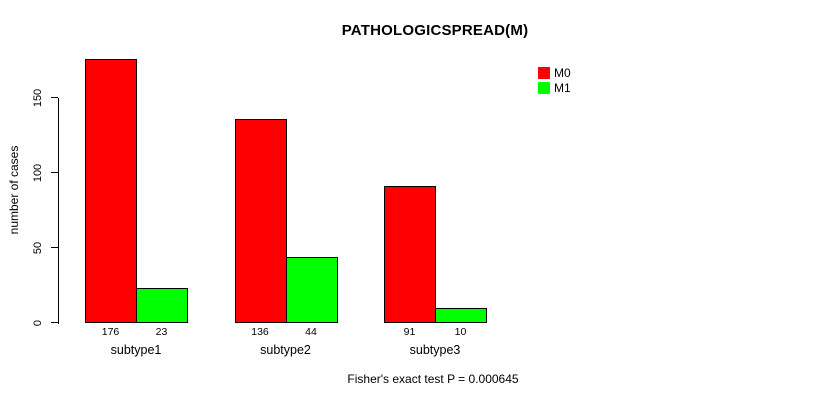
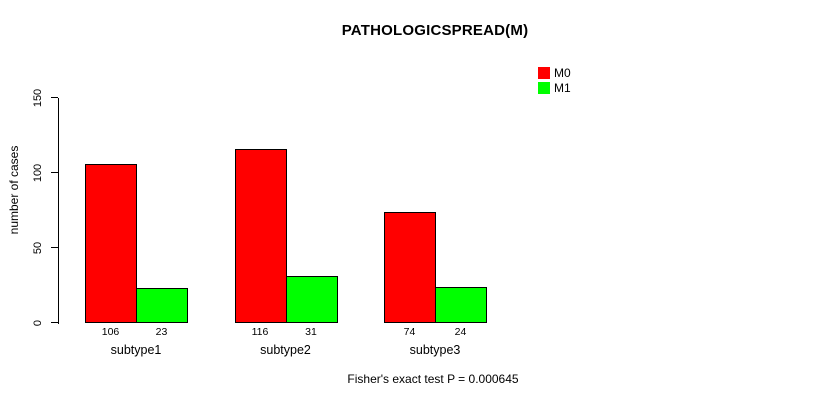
M0/subtype1: 176 -> 106
M0/subtype2: 136 -> 116
M1/subtype2: 44 -> 31
M0/subtype3: 91 -> 74
M1/subtype3: 10 -> 24
